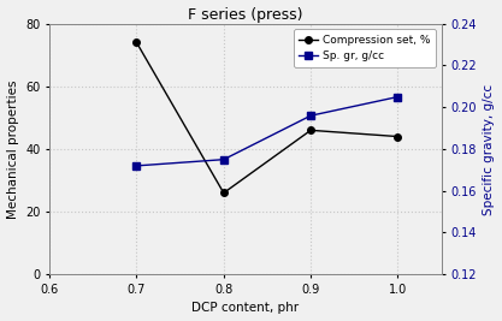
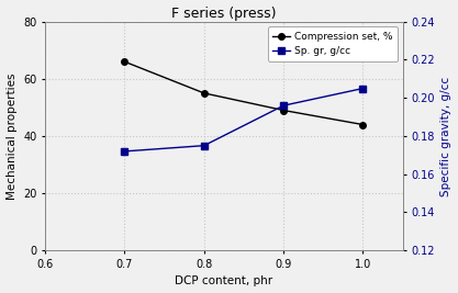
Compression set, %/0.7: 74 -> 66
Compression set, %/0.8: 26 -> 55
Compression set, %/0.9: 46 -> 49
